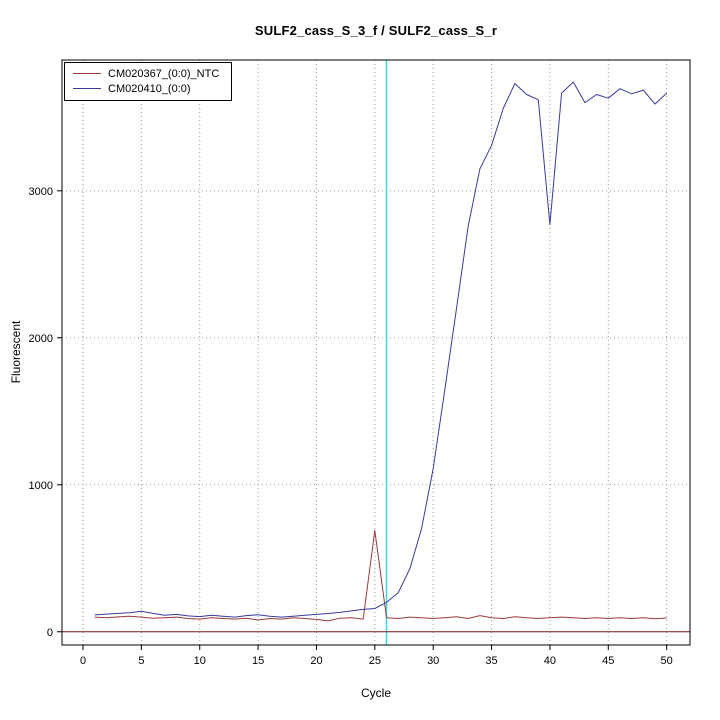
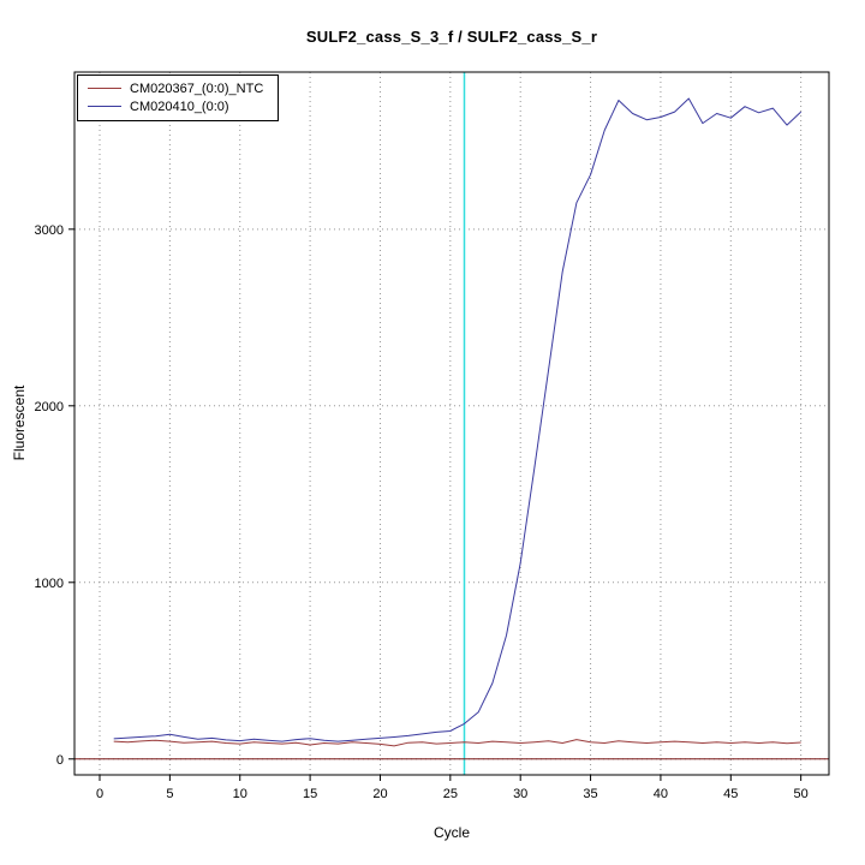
CM020367_(0:0)_NTC/25: 690 -> 90
CM020410_(0:0)/40: 2770 -> 3640
